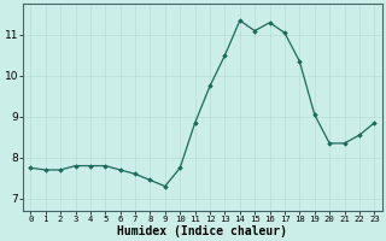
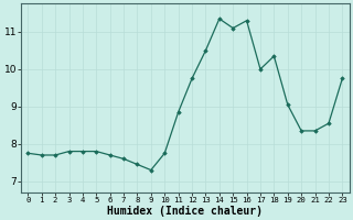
17: 11.05 -> 10.00
23: 8.85 -> 9.75
